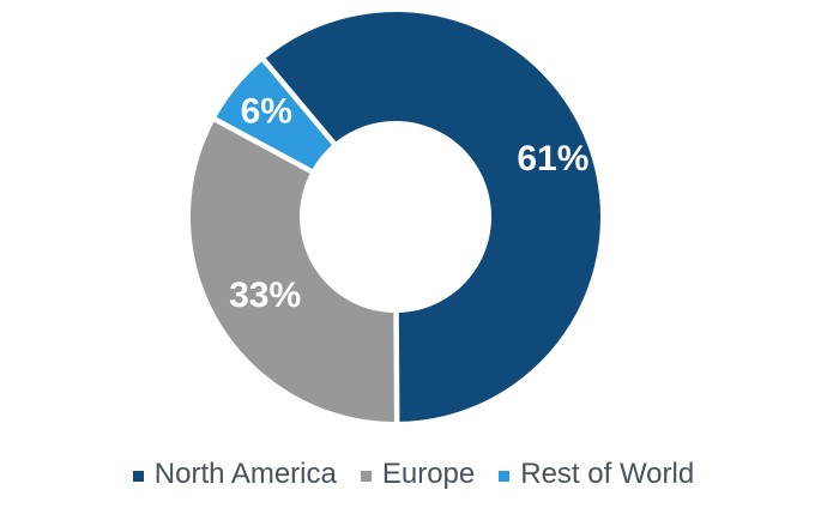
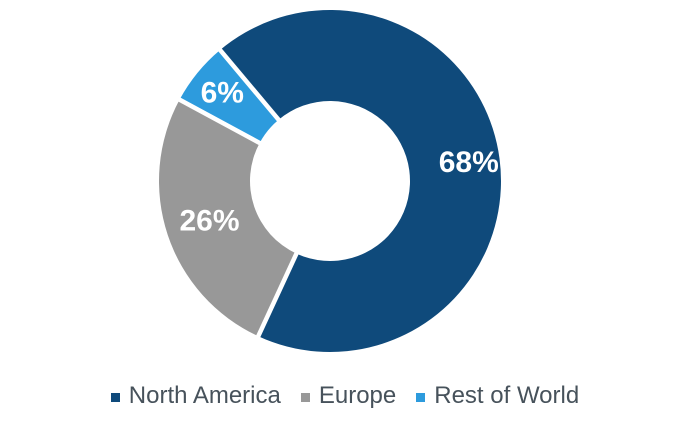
North America: 61% -> 68%
Europe: 33% -> 26%
